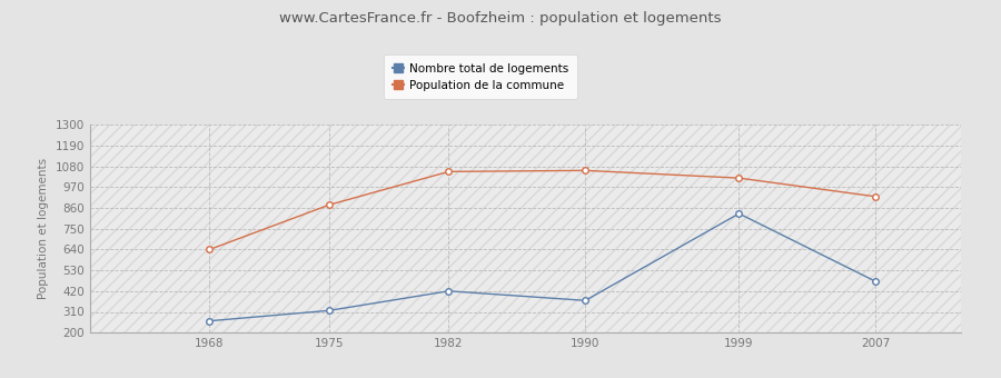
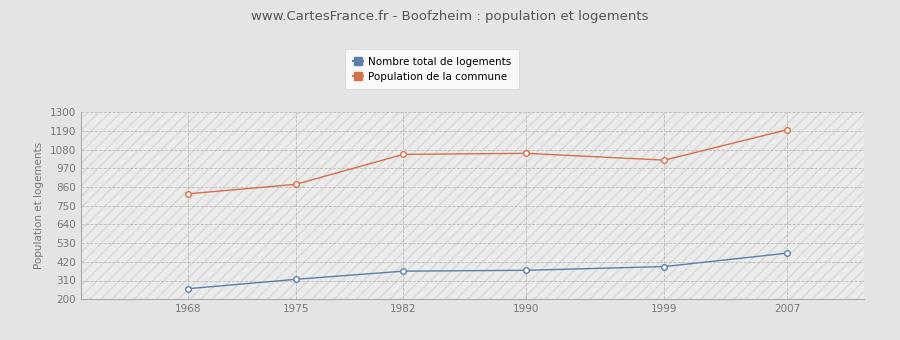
Population de la commune/1968: 640 -> 820
Nombre total de logements/1982: 420 -> 360
Nombre total de logements/1999: 830 -> 390
Population de la commune/2007: 920 -> 1200
